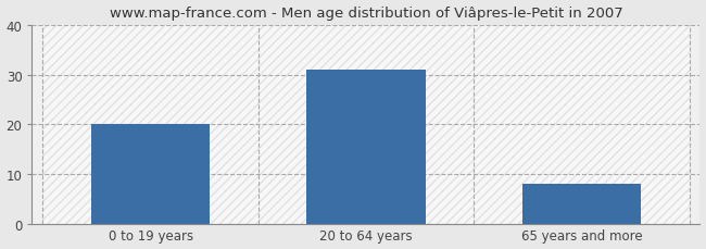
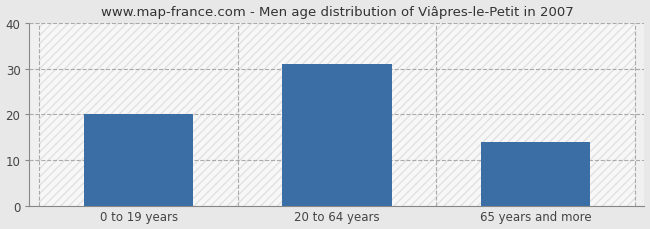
65 years and more: 8 -> 14
